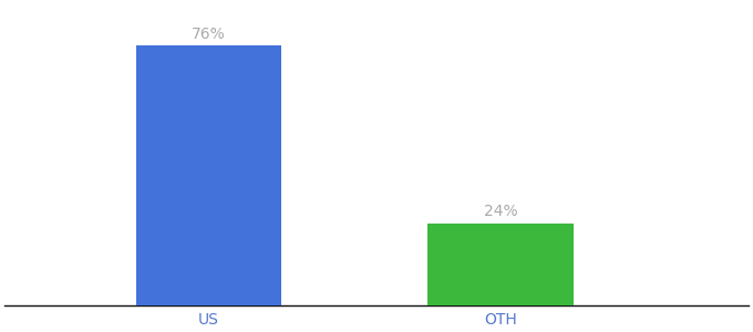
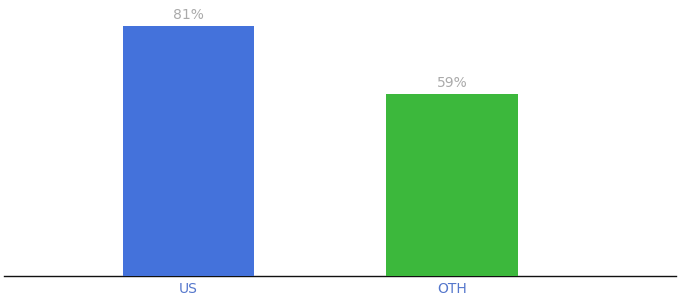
US: 76% -> 81%
OTH: 24% -> 59%
